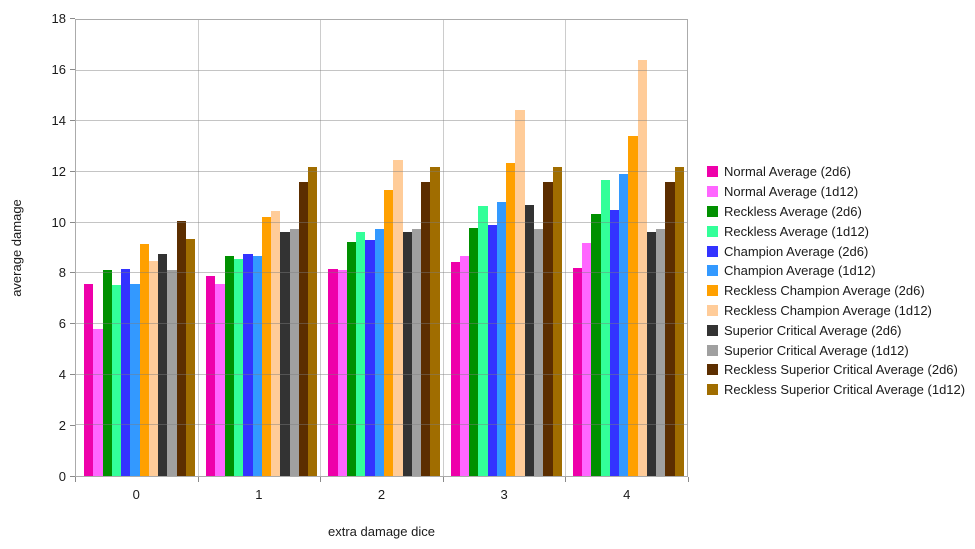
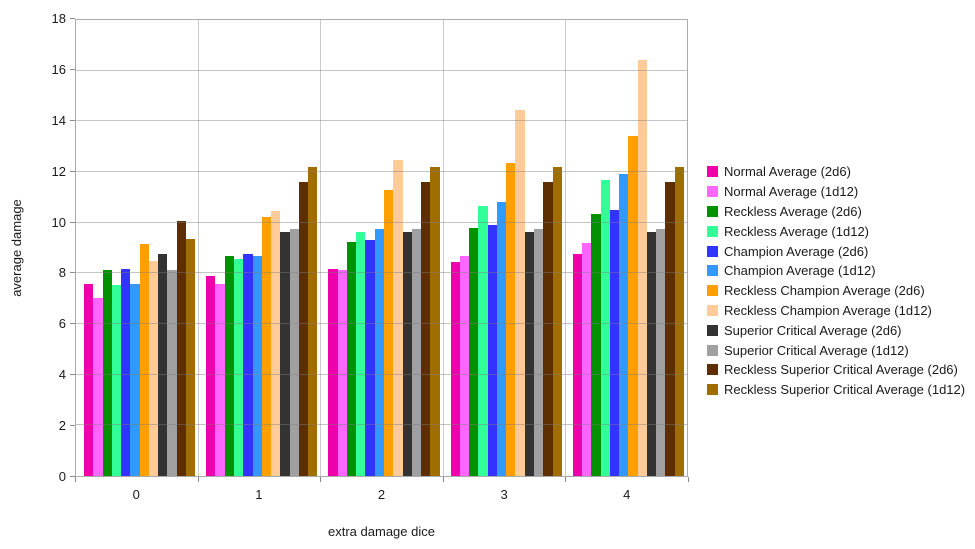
Normal Average (1d12)/0: 5.8 -> 7.0
Superior Critical Average (2d6)/3: 10.7 -> 9.6
Normal Average (2d6)/4: 8.2 -> 8.8
